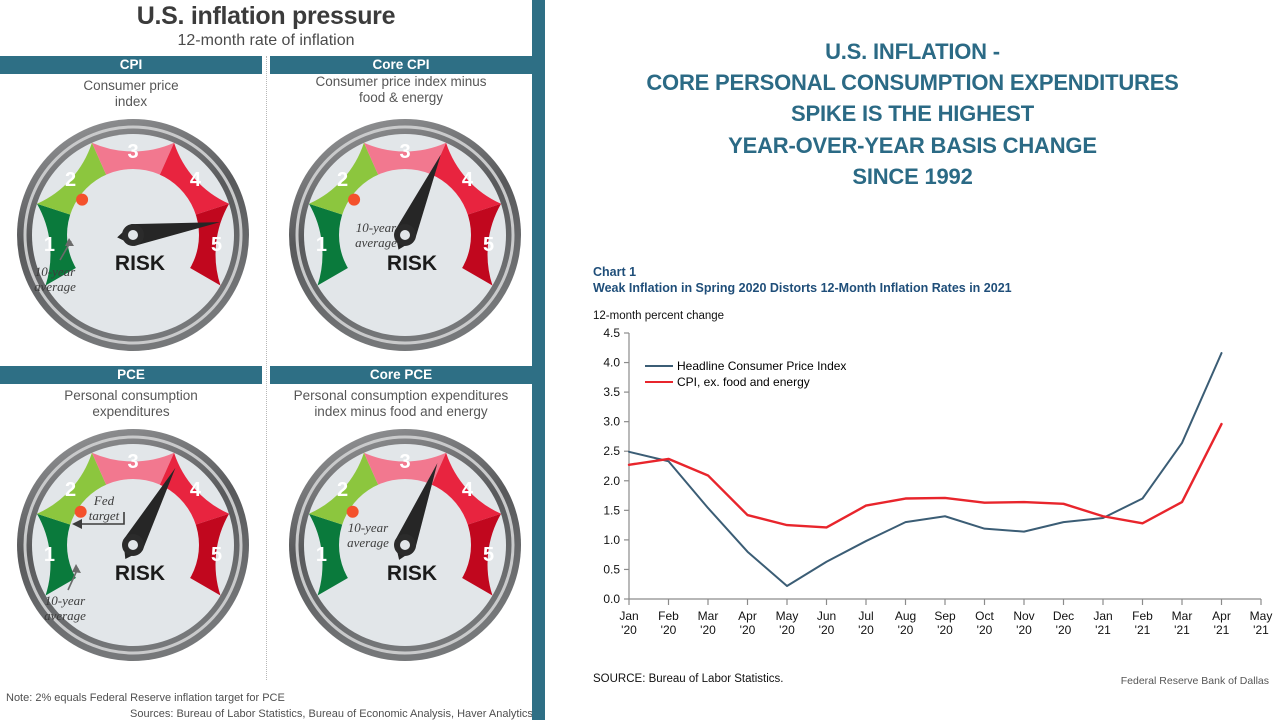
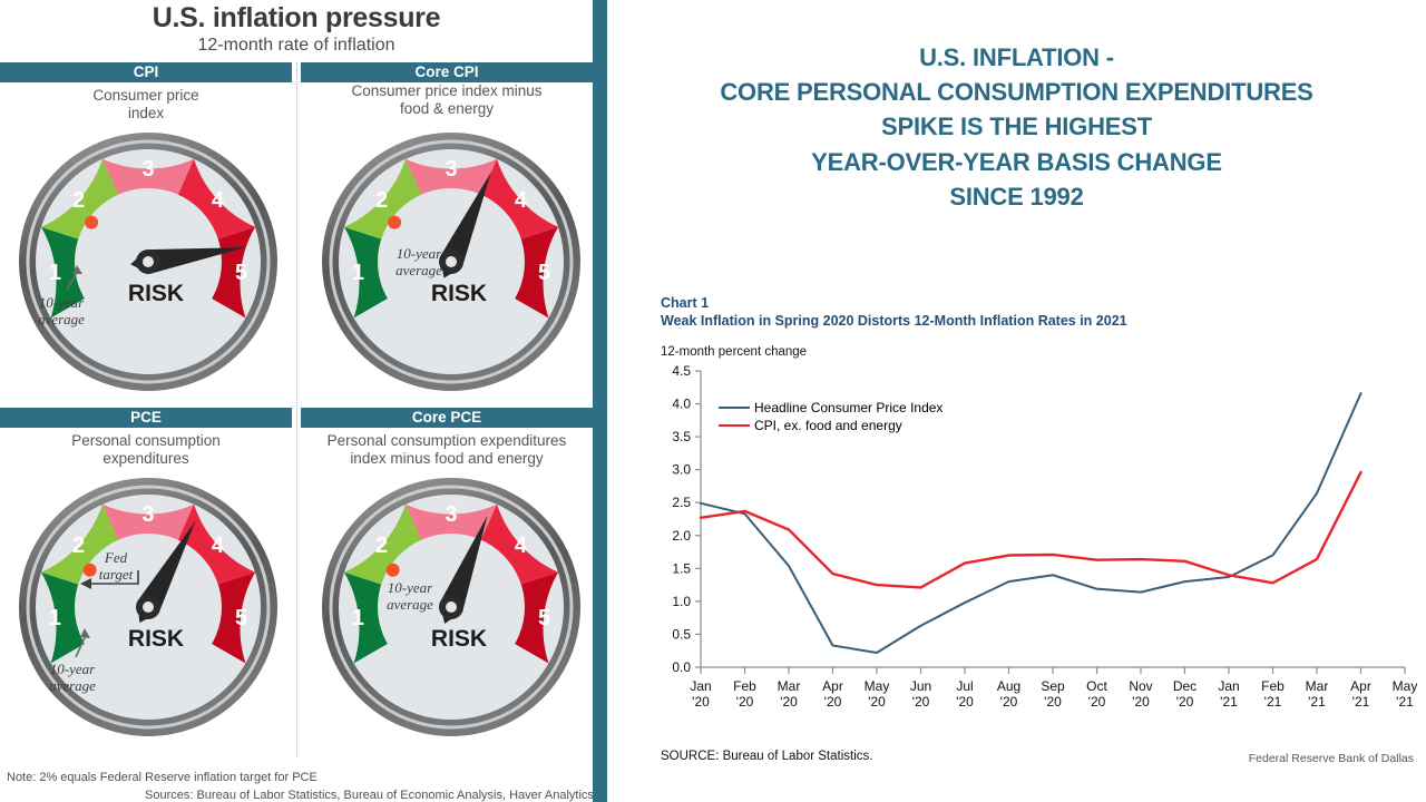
Headline Consumer Price Index/Apr '20: 0.8 -> 0.3
